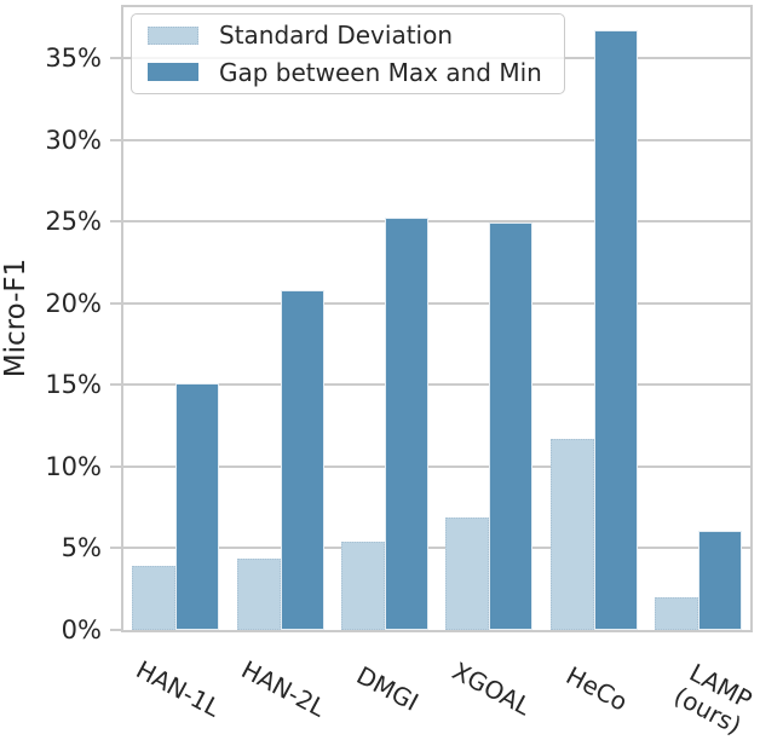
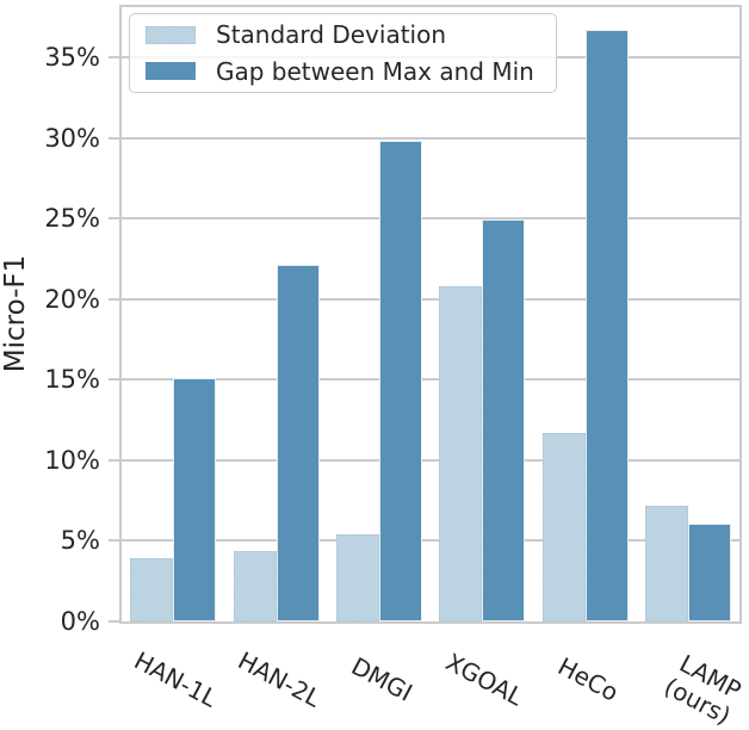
Gap between Max and Min/HAN-2L: 20.8% -> 22.1%
Gap between Max and Min/DMGI: 25.2% -> 29.8%
Standard Deviation/XGOAL: 6.9% -> 20.8%
Standard Deviation/LAMP (ours): 2.0% -> 7.2%
